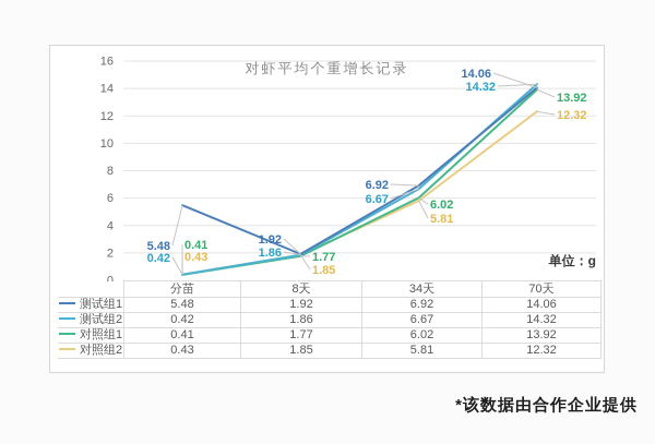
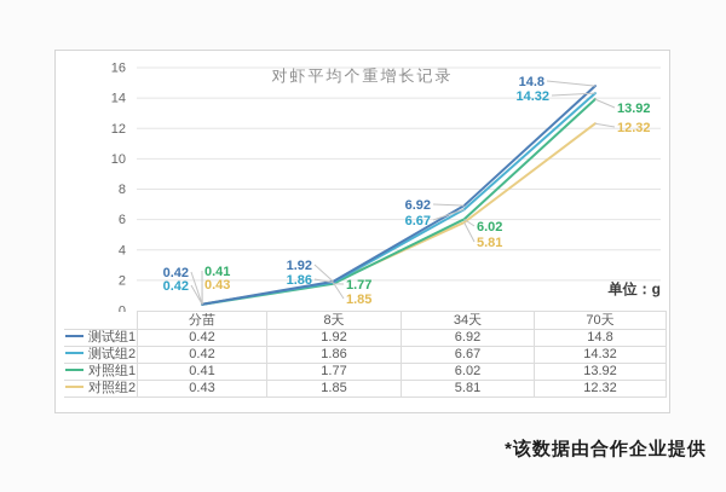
测试组1/分苗: 5.48 -> 0.42
测试组1/70天: 14.06 -> 14.8
